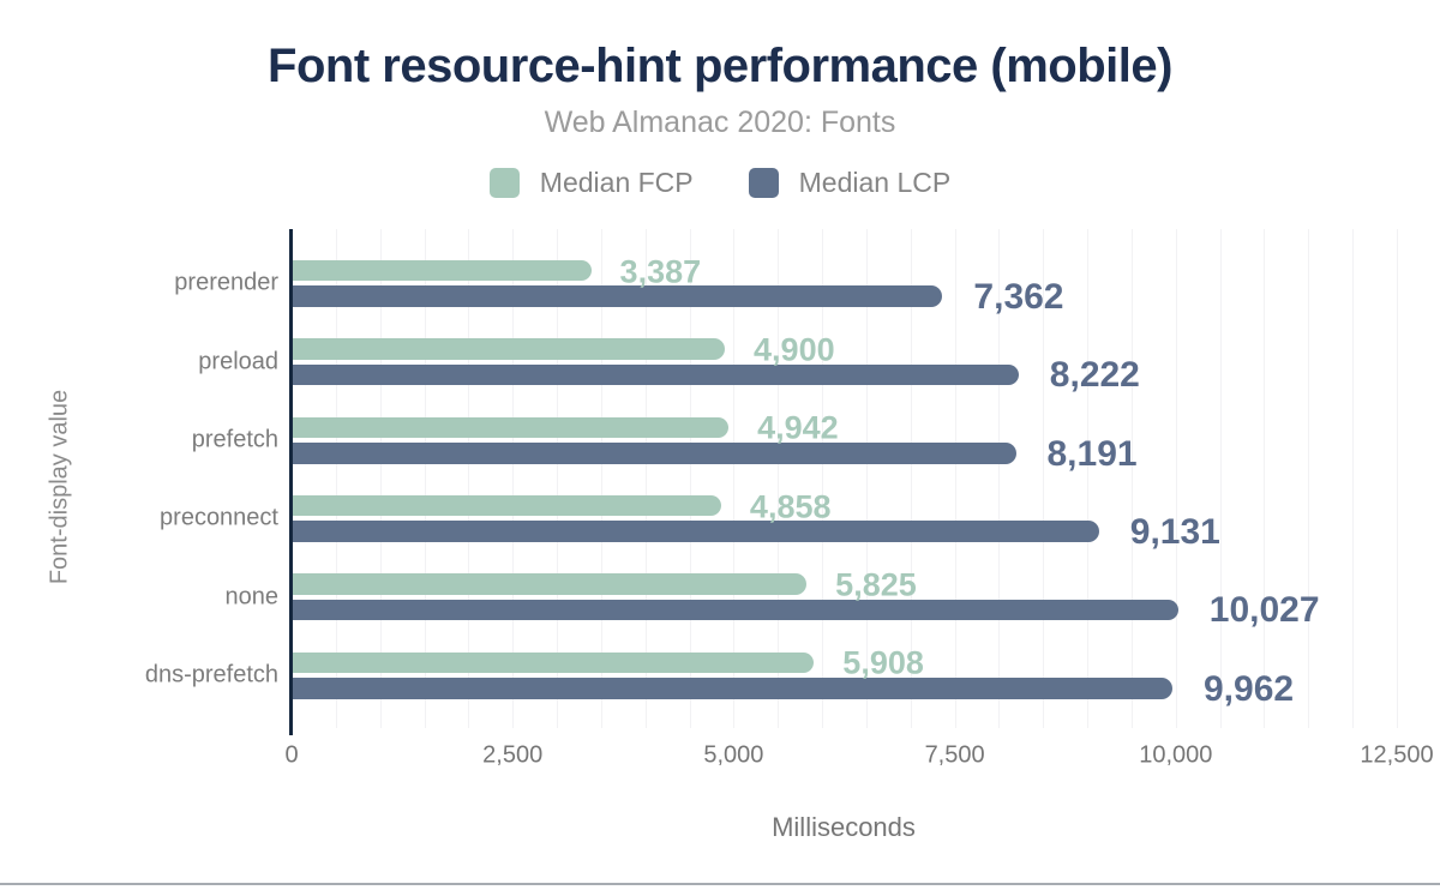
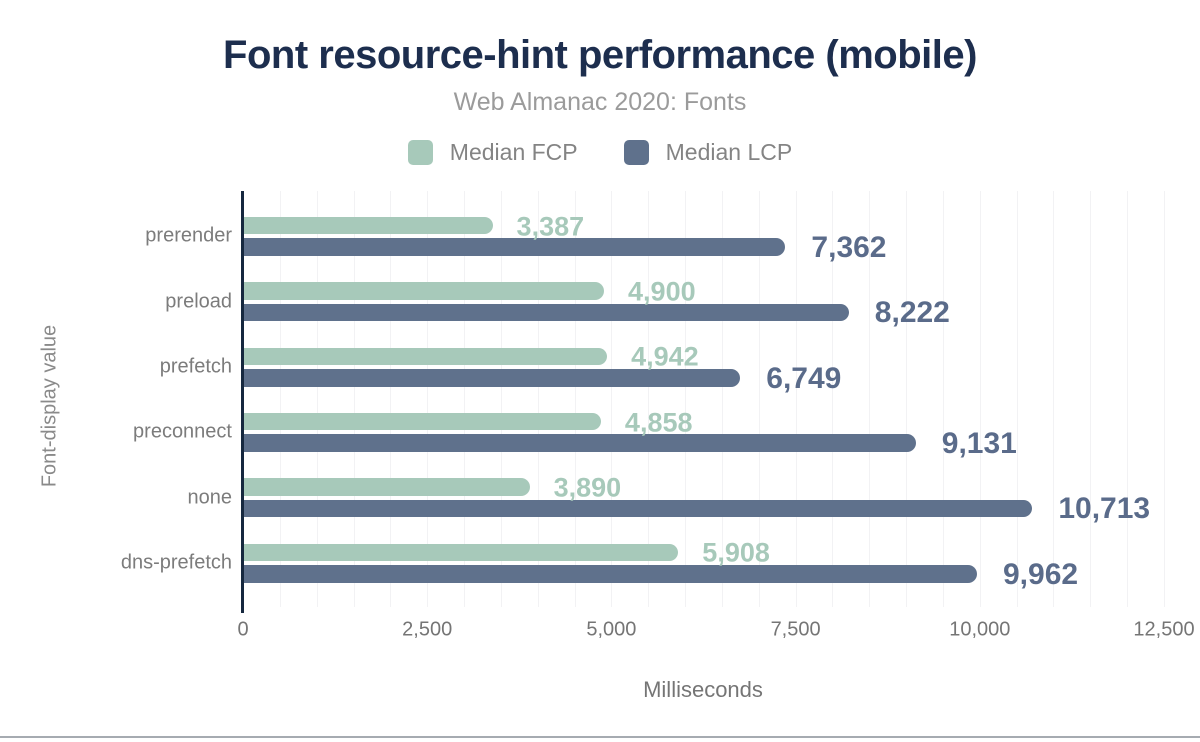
Median LCP/prefetch: 8,191 -> 6,749
Median FCP/none: 5,825 -> 3,890
Median LCP/none: 10,027 -> 10,713
